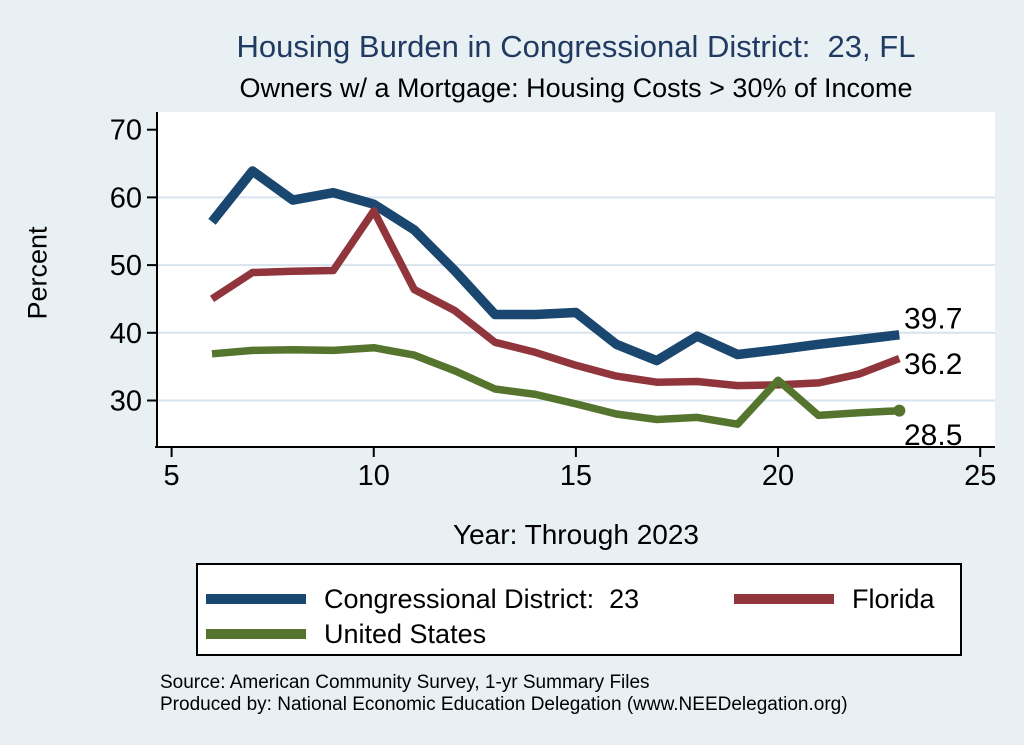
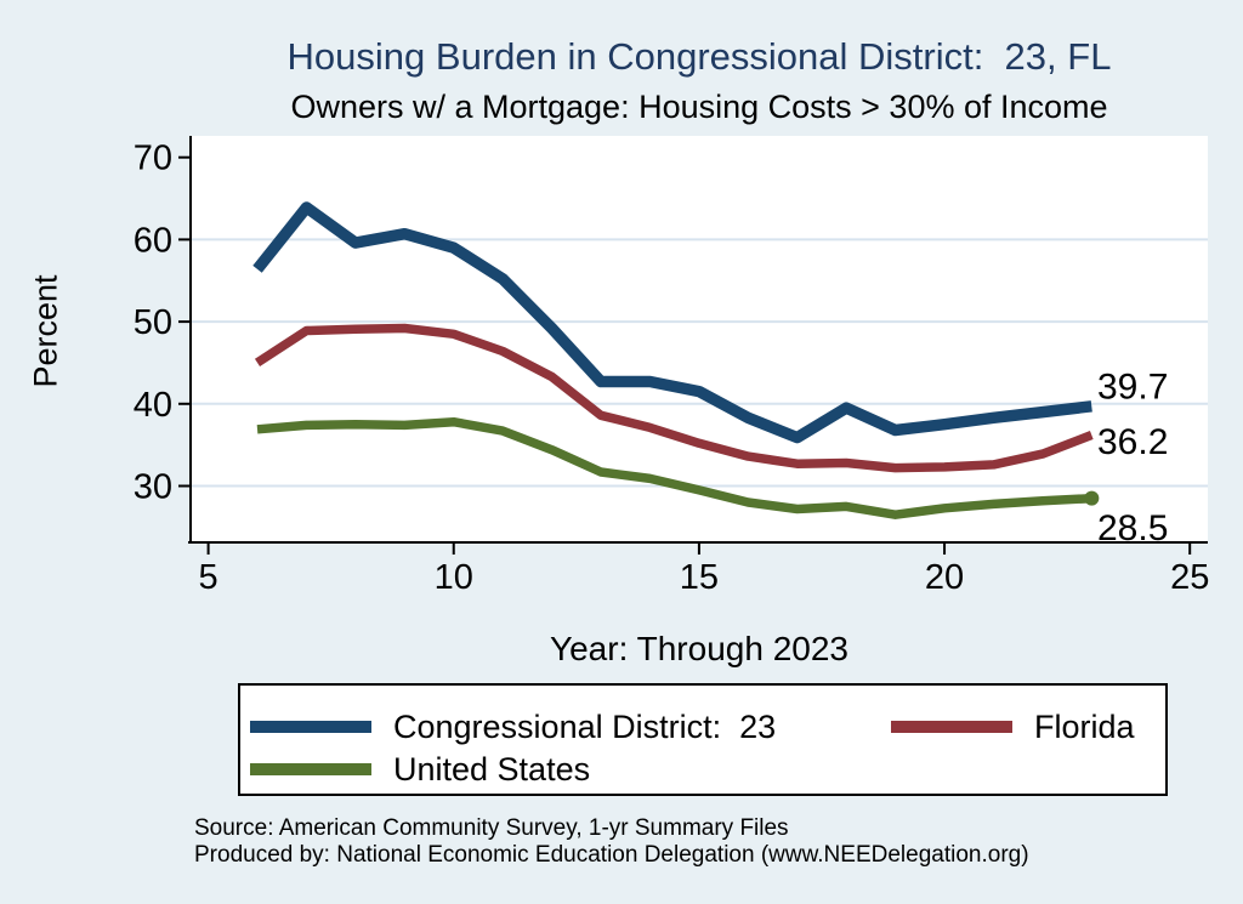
Florida/10: 58 -> 48
Congressional District: 23/15: 43 -> 42
United States/20: 33 -> 27
